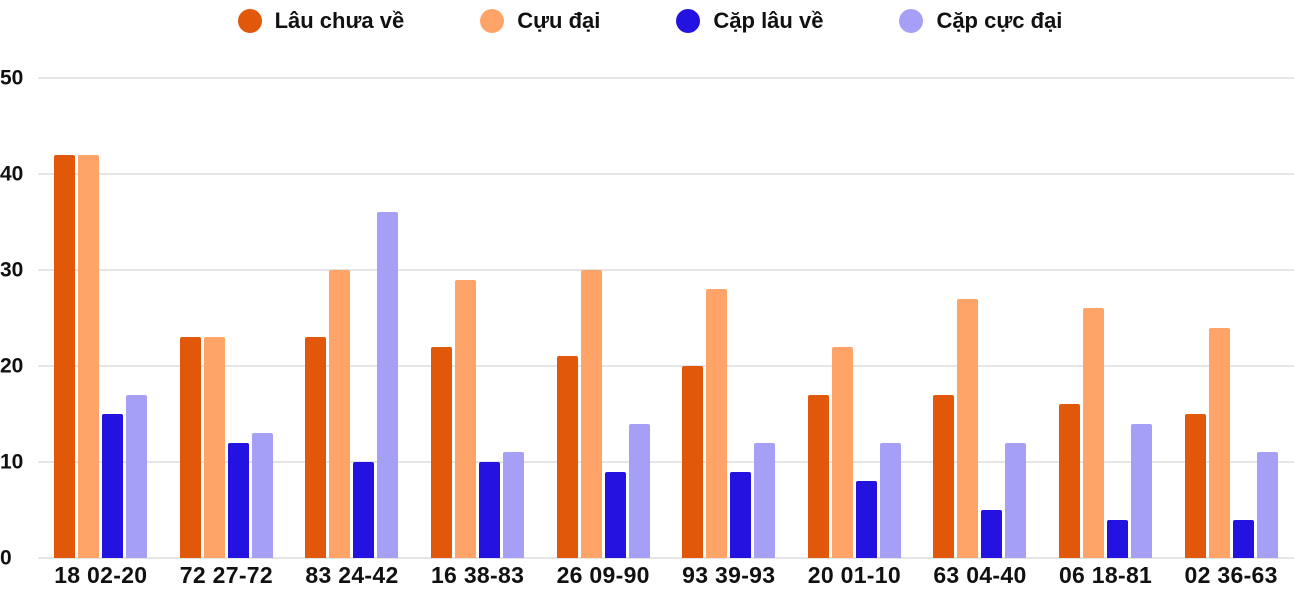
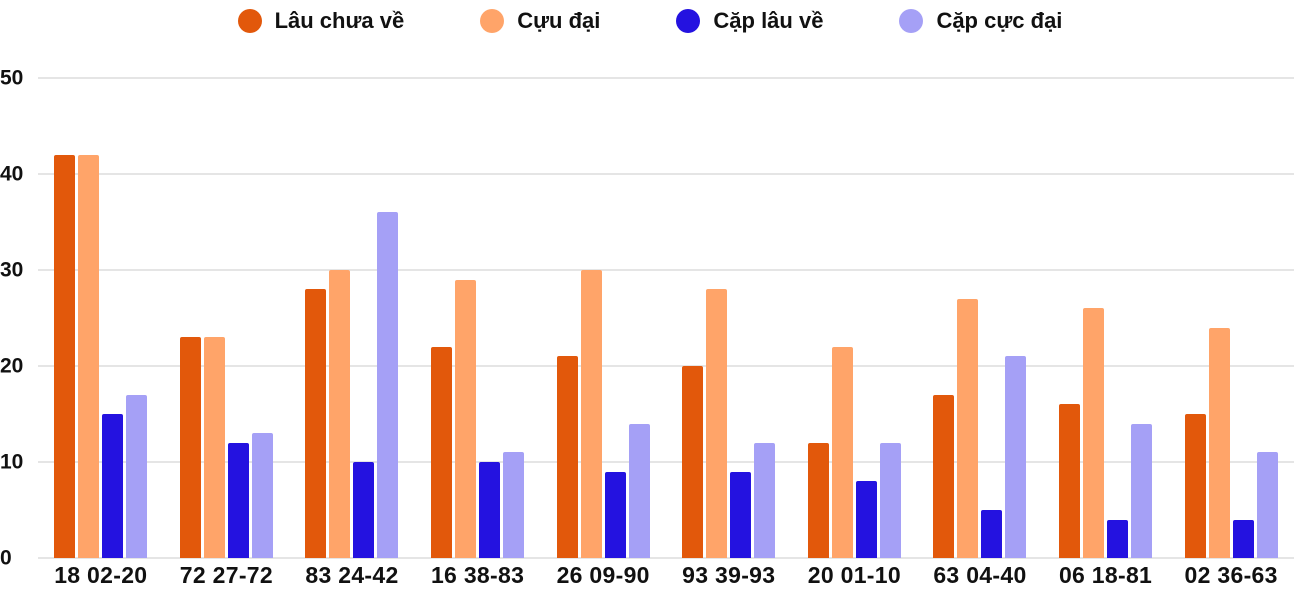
Lâu chưa về/83 24-42: 23 -> 28
Lâu chưa về/20 01-10: 17 -> 12
Cặp cực đại/63 04-40: 12 -> 21
